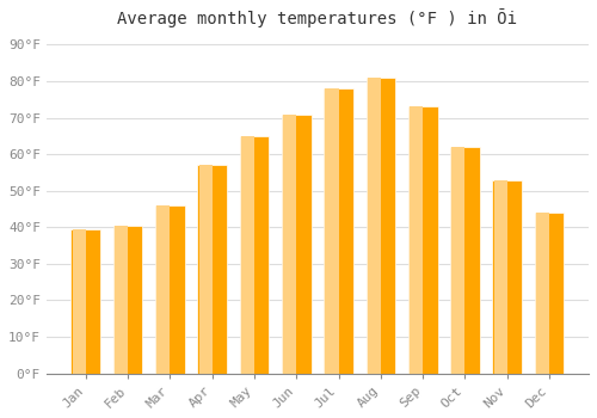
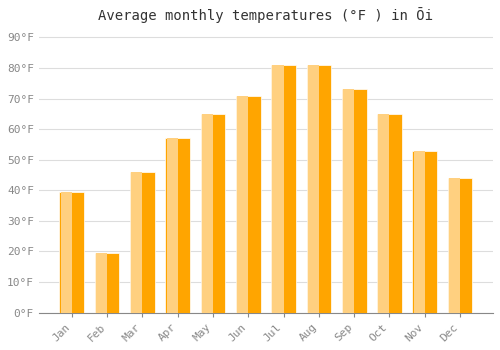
Feb: 40.5°F -> 19.5°F
Jul: 78.0°F -> 81.0°F
Oct: 62.0°F -> 65.0°F
